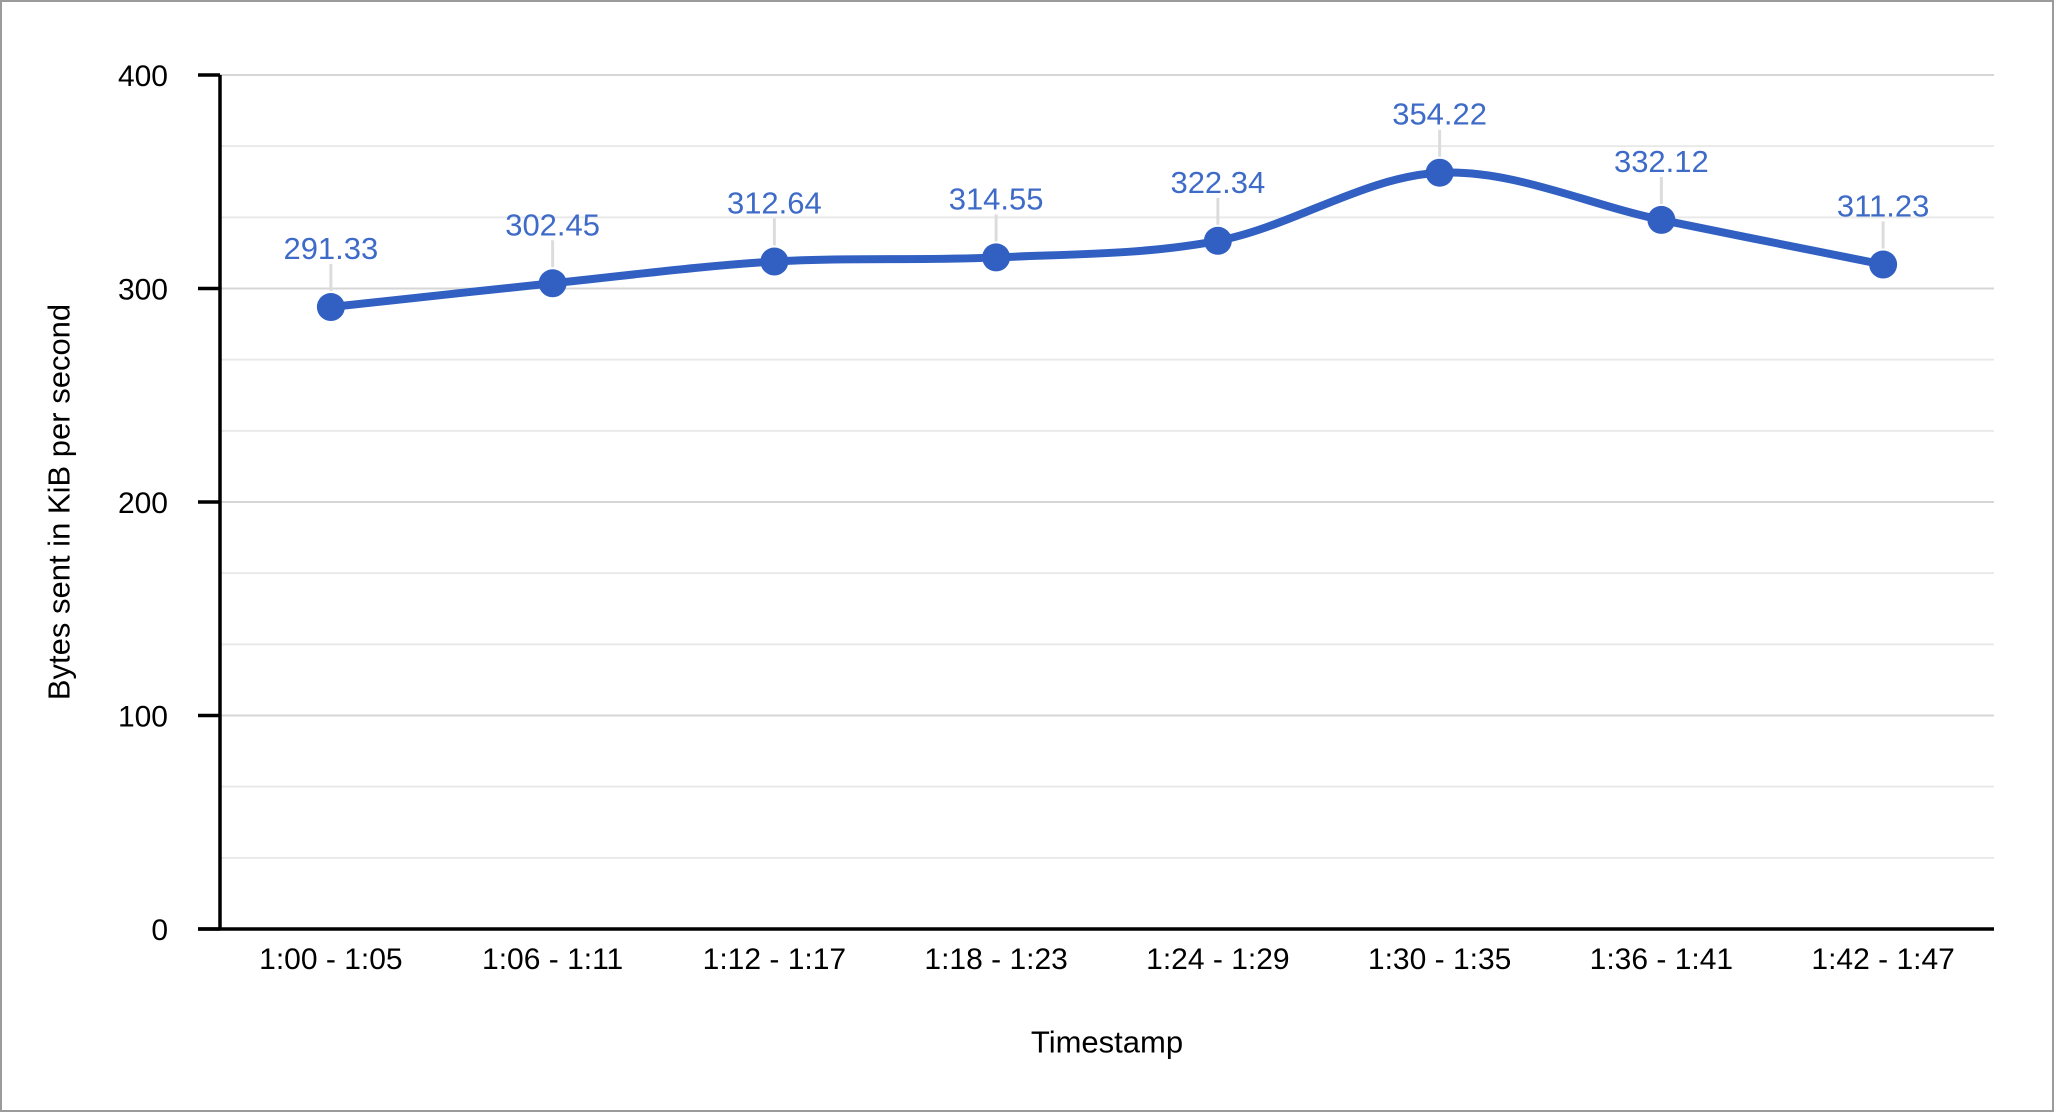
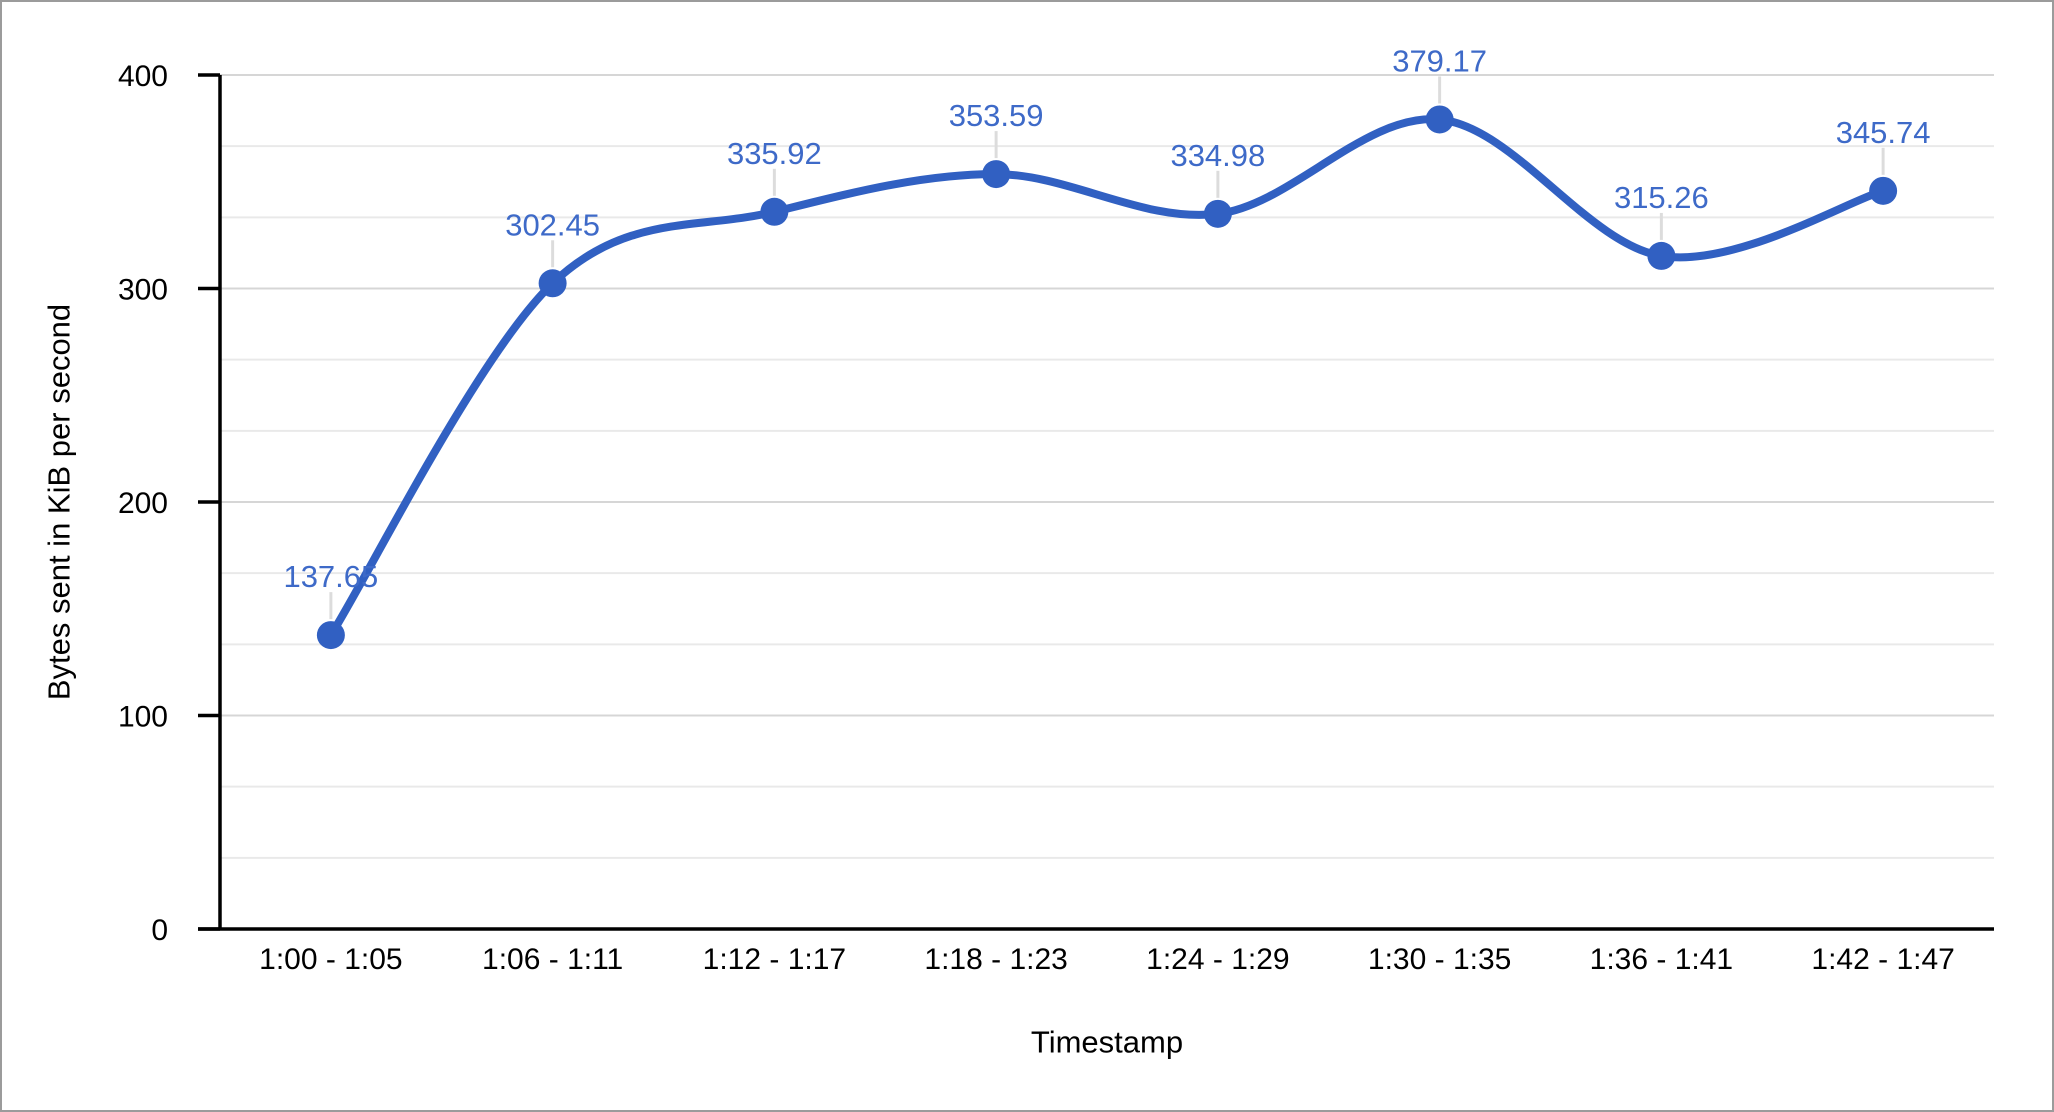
1:00 - 1:05: 291.33 -> 137.65
1:12 - 1:17: 312.64 -> 335.92
1:18 - 1:23: 314.55 -> 353.59
1:24 - 1:29: 322.34 -> 334.98
1:30 - 1:35: 354.22 -> 379.17
1:36 - 1:41: 332.12 -> 315.26
1:42 - 1:47: 311.23 -> 345.74
